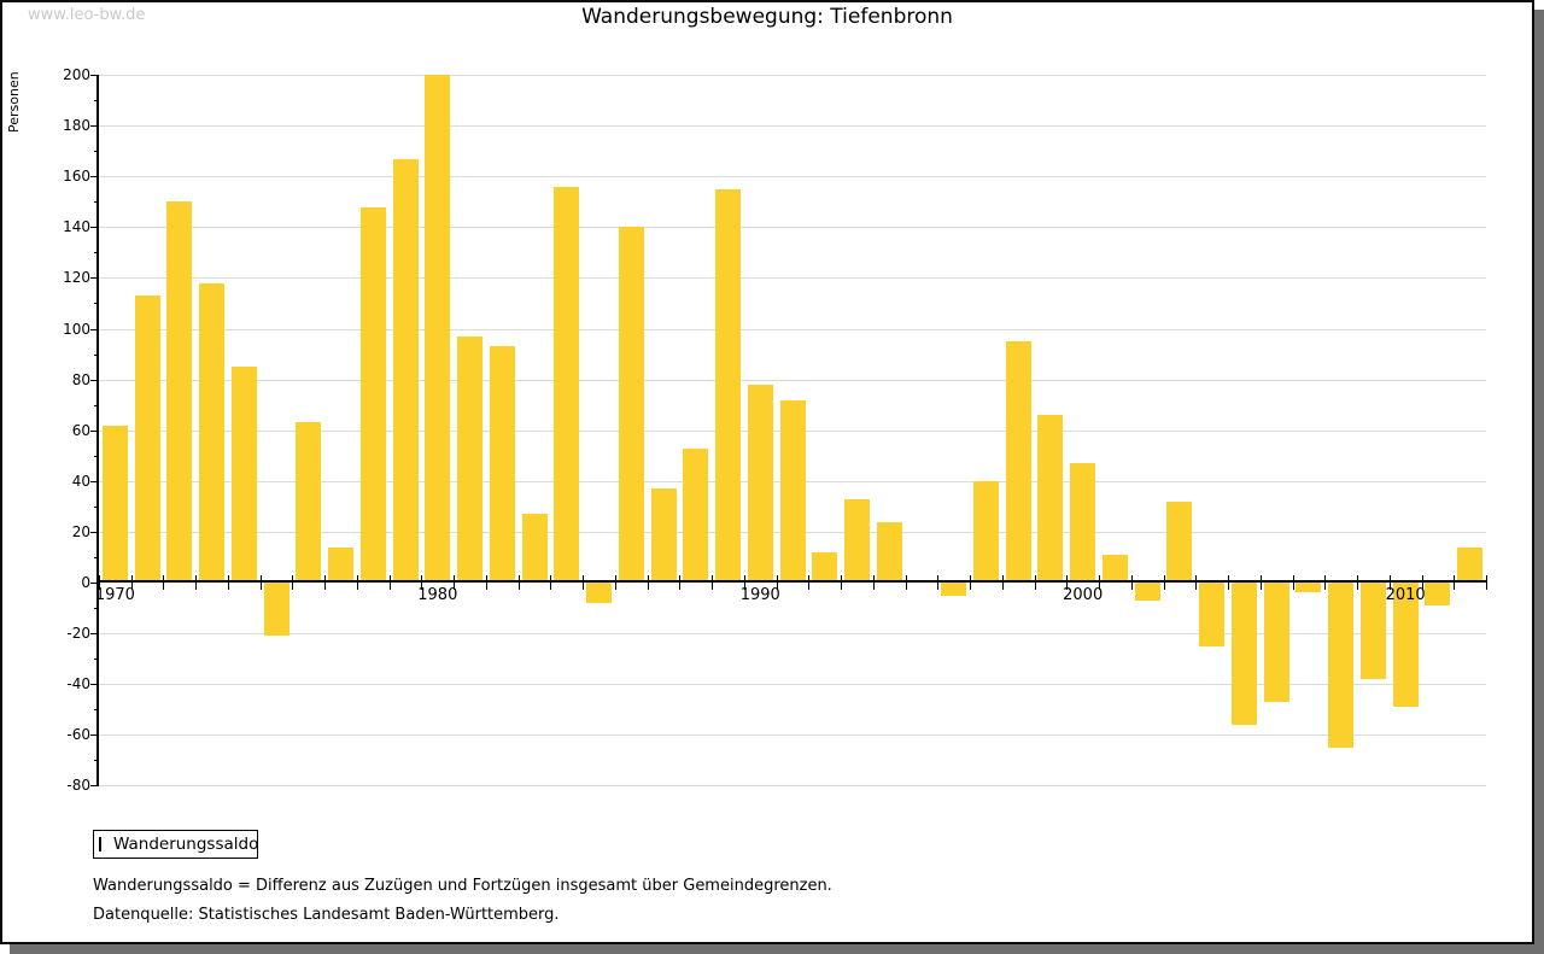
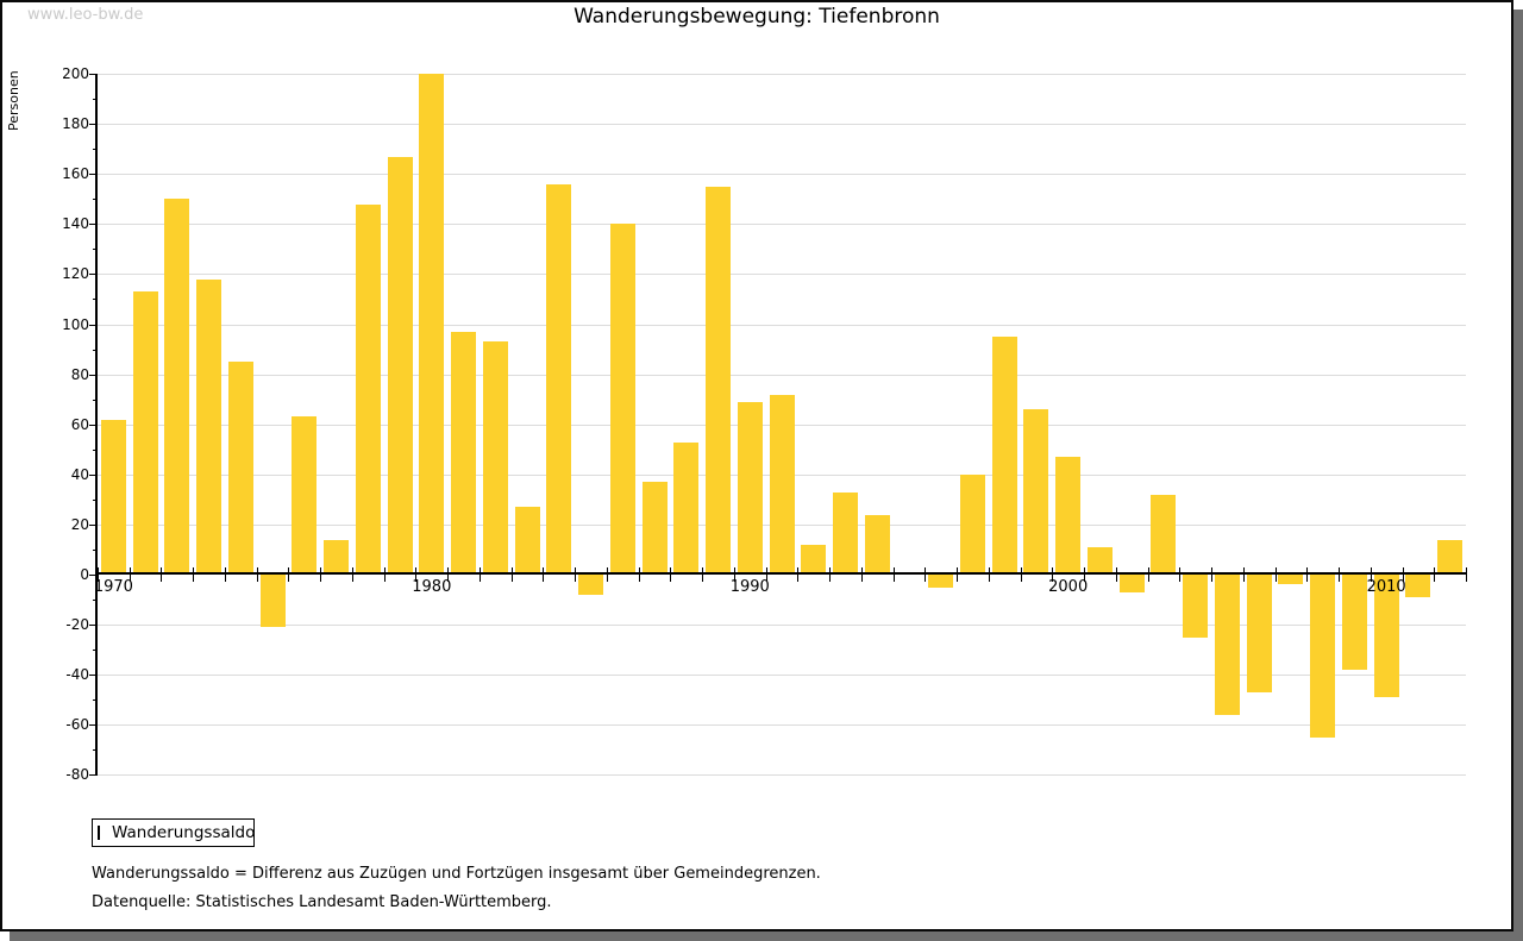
1990: 77 -> 68
